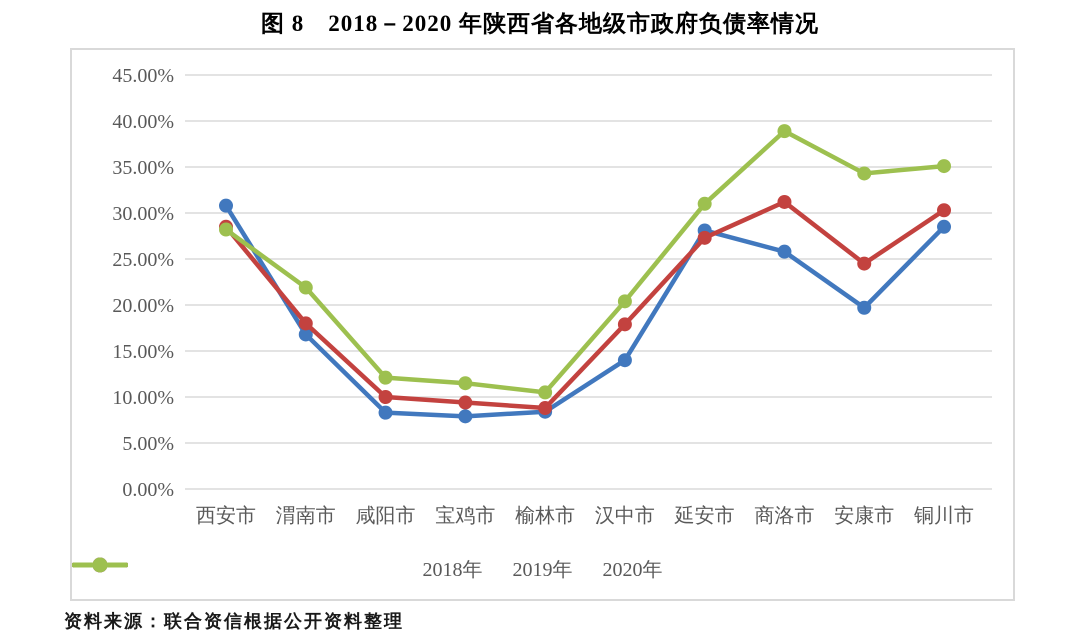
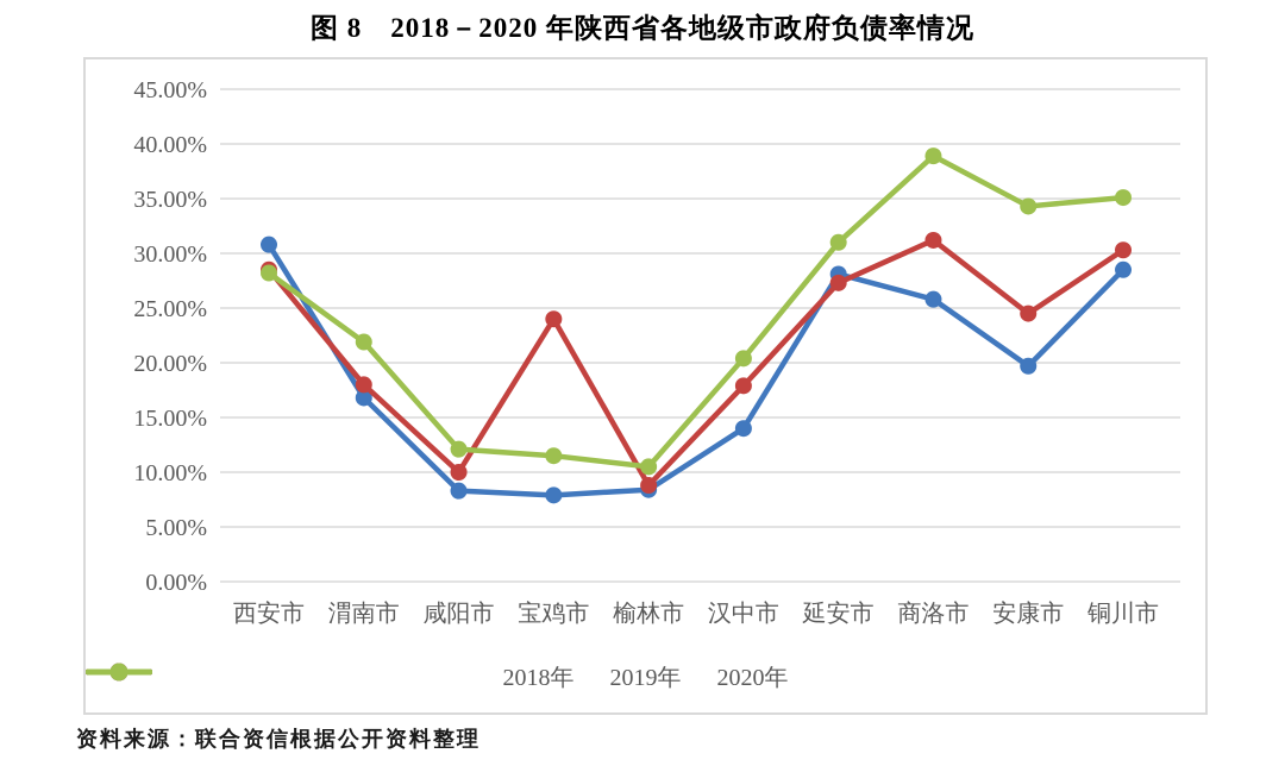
2019年/宝鸡市: 9% -> 24%
